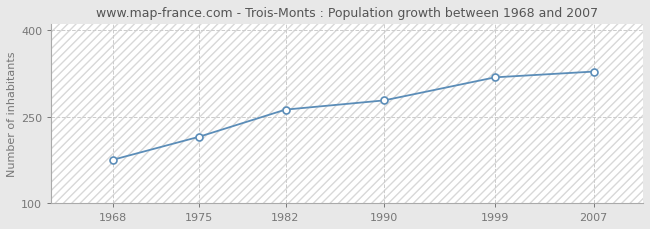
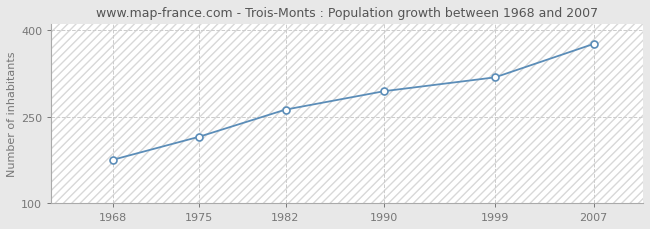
1990: 278 -> 294
2007: 328 -> 376
